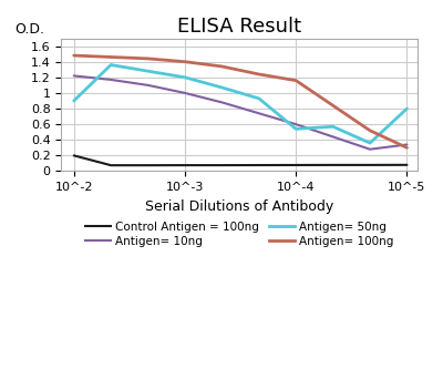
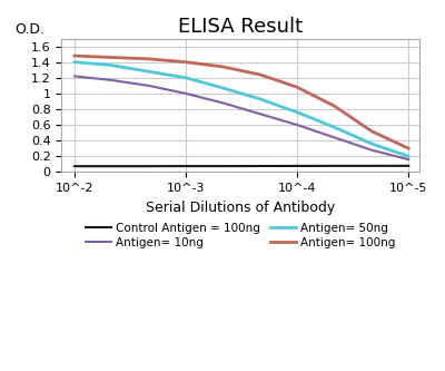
Control Antigen = 100ng/10^-2: 0.20 -> 0.07
Antigen= 50ng/10^-2: 0.90 -> 1.40
Antigen= 50ng/10^-4: 0.54 -> 0.76
Antigen= 100ng/10^-4: 1.16 -> 1.08
Antigen= 10ng/10^-5: 0.34 -> 0.16
Antigen= 50ng/10^-5: 0.80 -> 0.20
